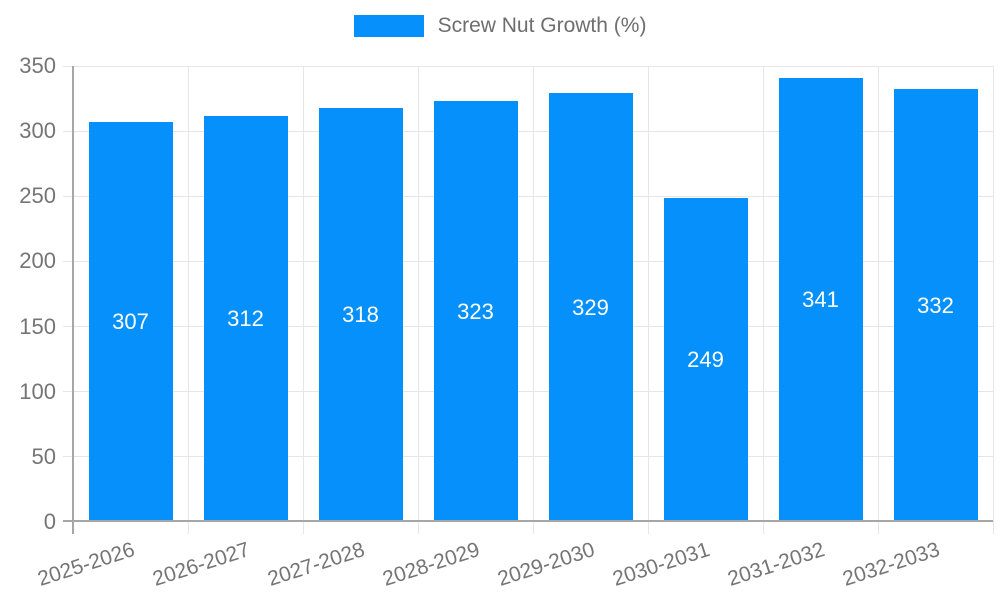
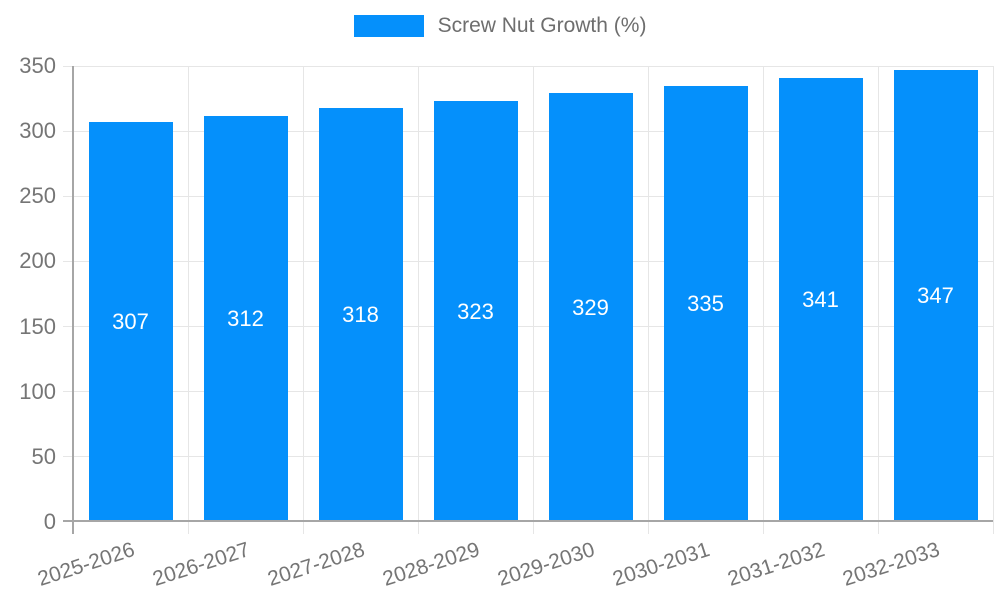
2030-2031: 249 -> 335
2032-2033: 332 -> 347
